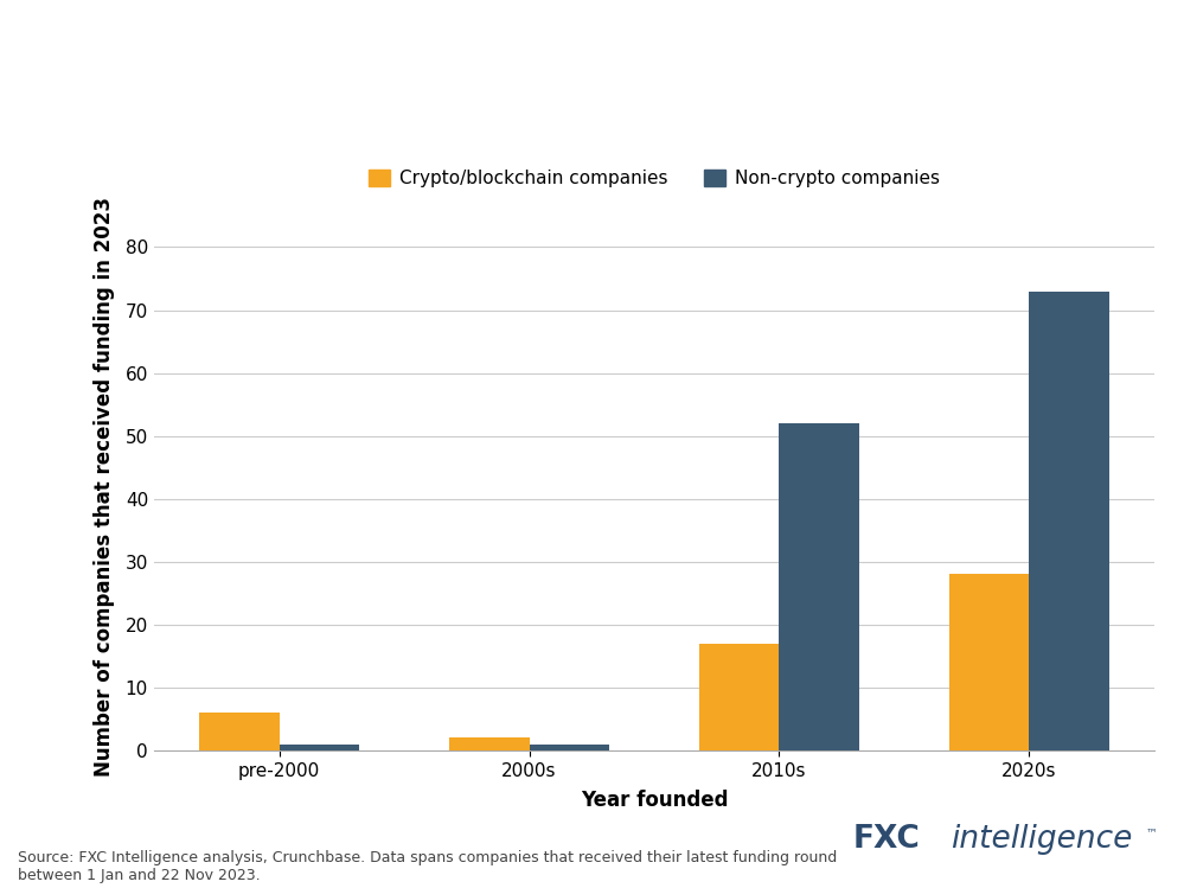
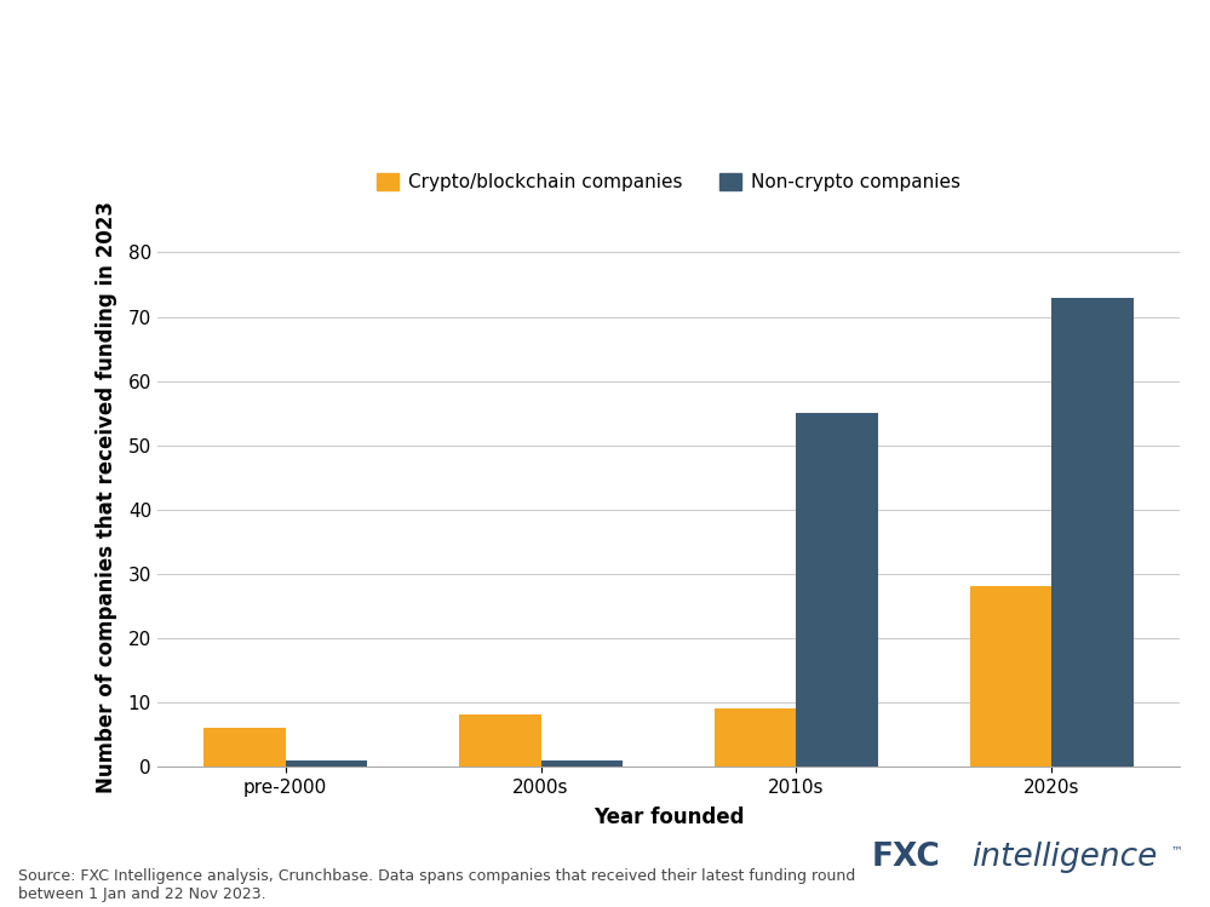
Crypto/blockchain companies/2000s: 2 -> 8
Crypto/blockchain companies/2010s: 17 -> 9
Non-crypto companies/2010s: 52 -> 55
